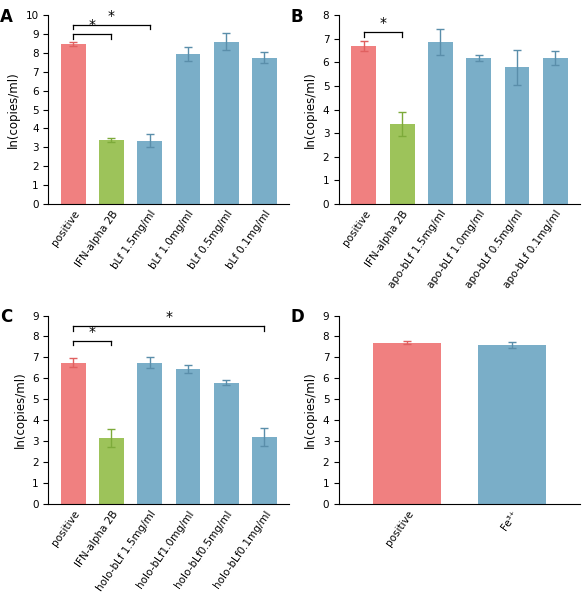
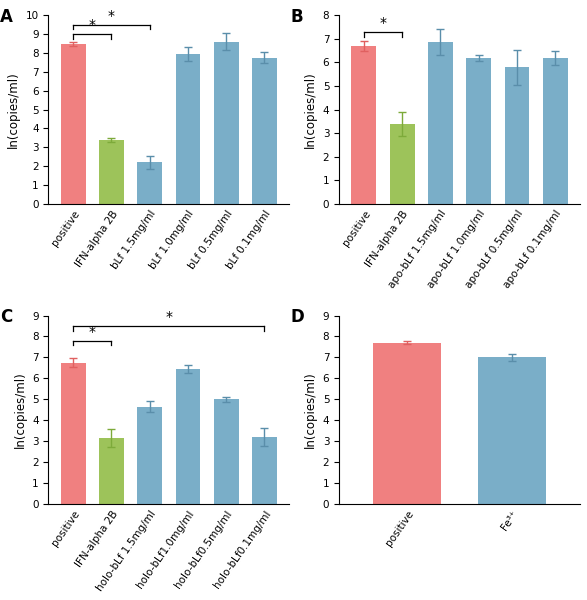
bLf 1.5mg/ml: 3.4 -> 2.2
holo-bLf 1.5mg/ml: 6.75 -> 4.65
holo-bLf0.5mg/ml: 5.80 -> 5.00
Fe³⁺: 7.6 -> 7.0
